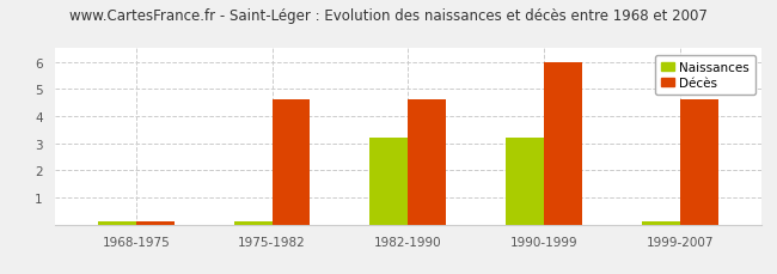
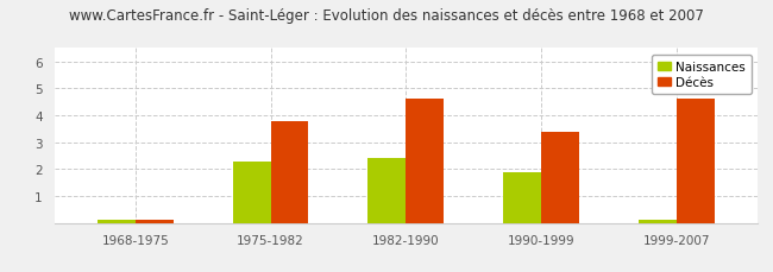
Naissances/1975-1982: 0.1 -> 2.3
Décès/1975-1982: 4.6 -> 3.8
Naissances/1982-1990: 3.2 -> 2.4
Naissances/1990-1999: 3.2 -> 1.9
Décès/1990-1999: 6.0 -> 3.4
